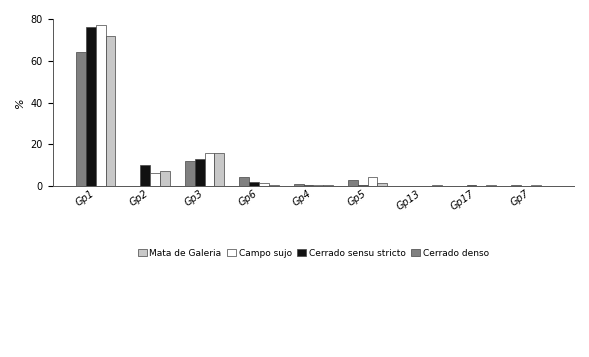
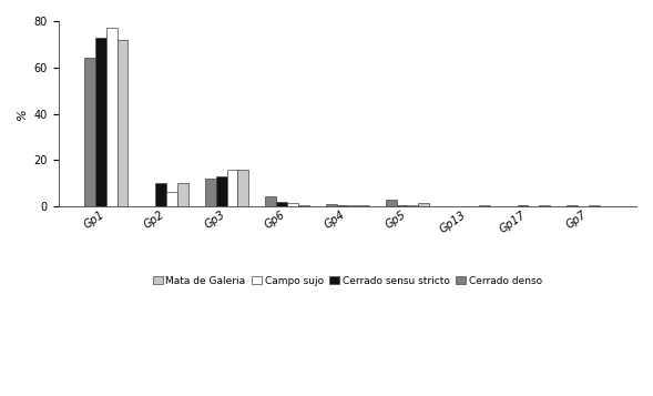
Cerrado sensu stricto/Gp1: 76.0 -> 73.0
Mata de Galeria/Gp2: 7.0 -> 10.0
Campo sujo/Gp5: 4.5 -> 0.3
